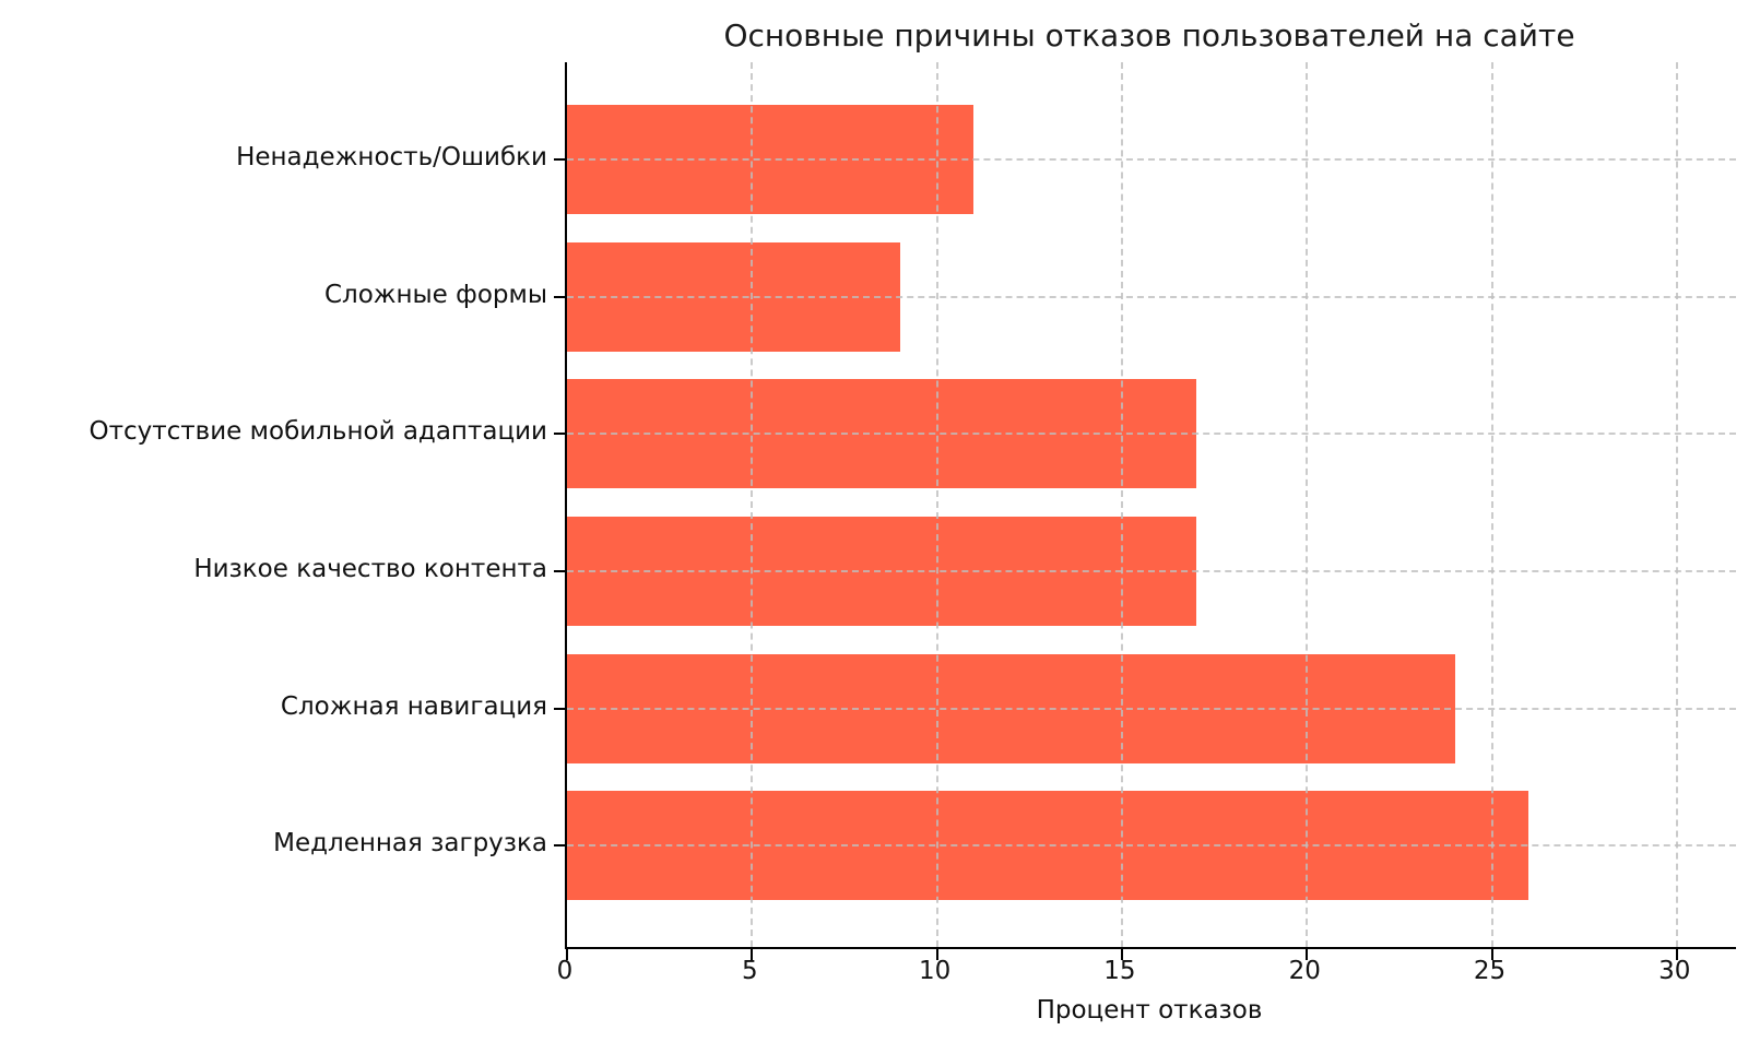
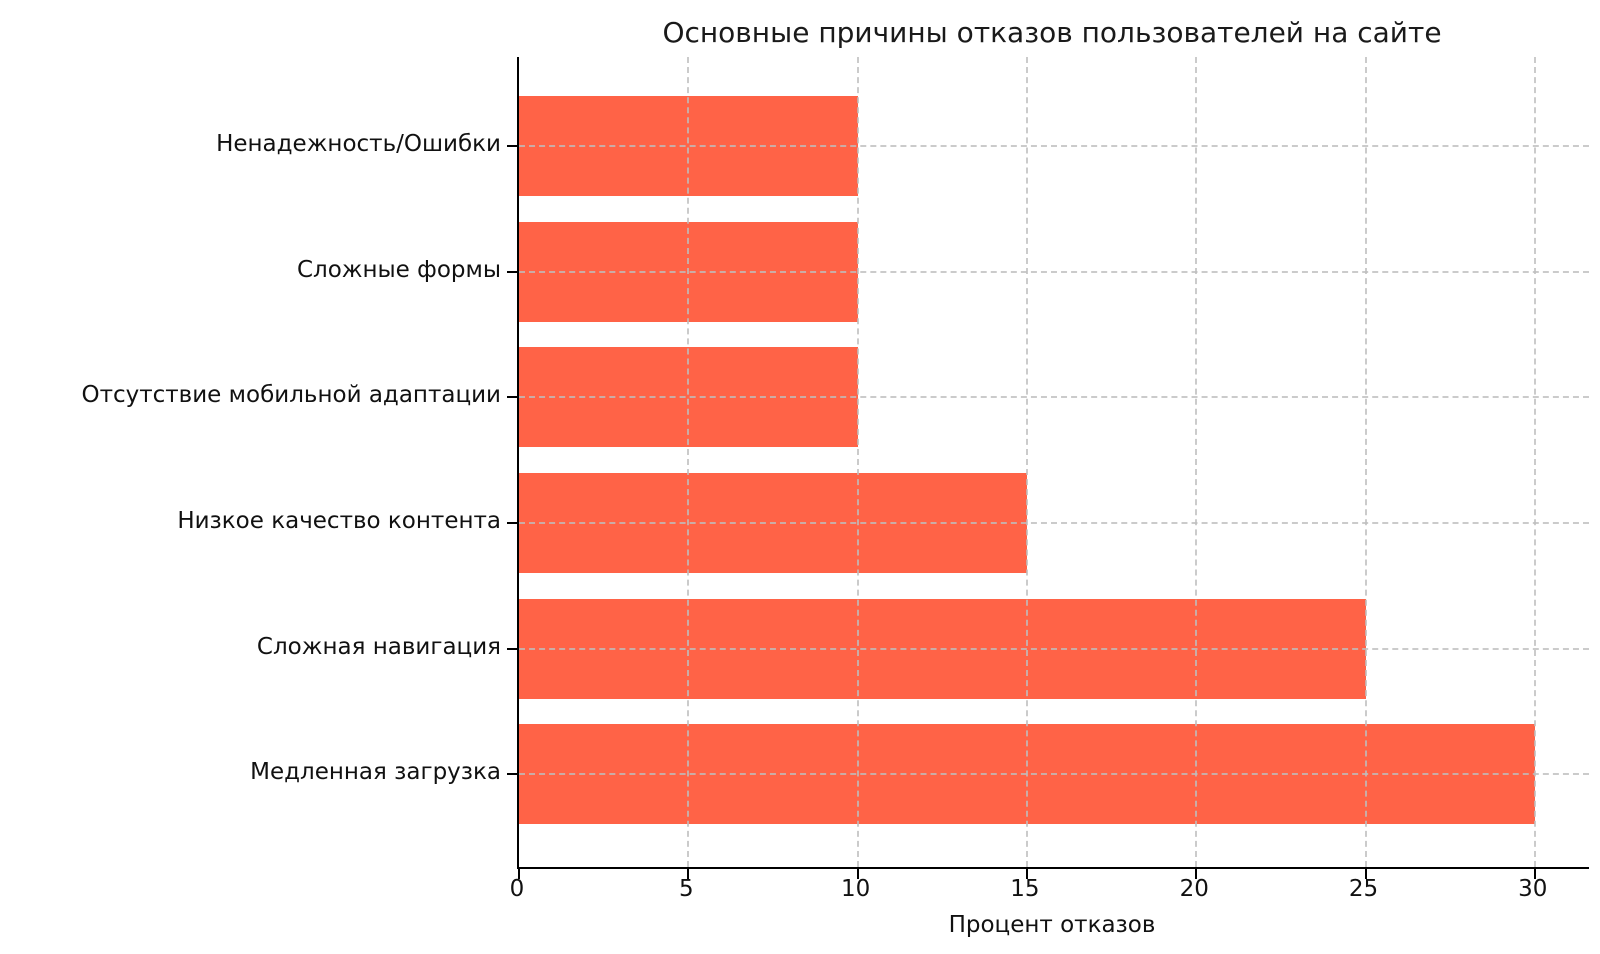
Ненадежность/Ошибки: 11 -> 10
Сложные формы: 9 -> 10
Отсутствие мобильной адаптации: 17 -> 10
Низкое качество контента: 17 -> 15
Сложная навигация: 24 -> 25
Медленная загрузка: 26 -> 30
